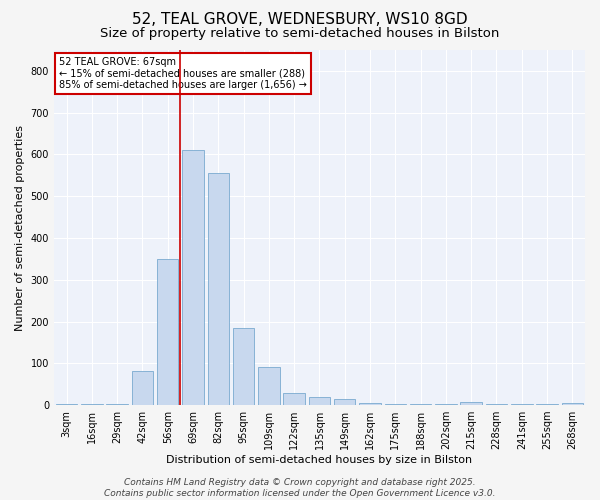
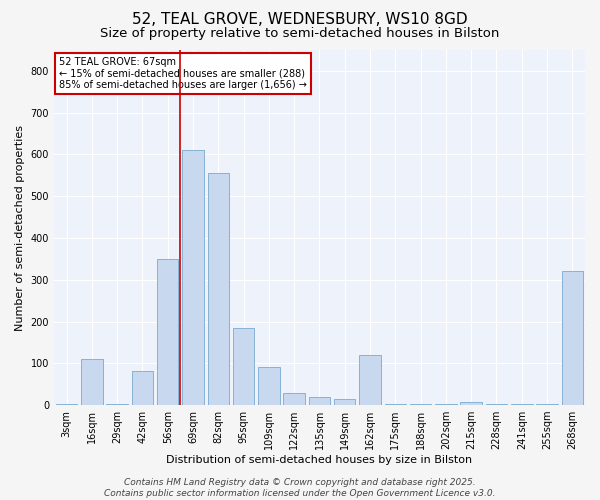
16sqm: 2 -> 110
162sqm: 5 -> 120
268sqm: 5 -> 320
